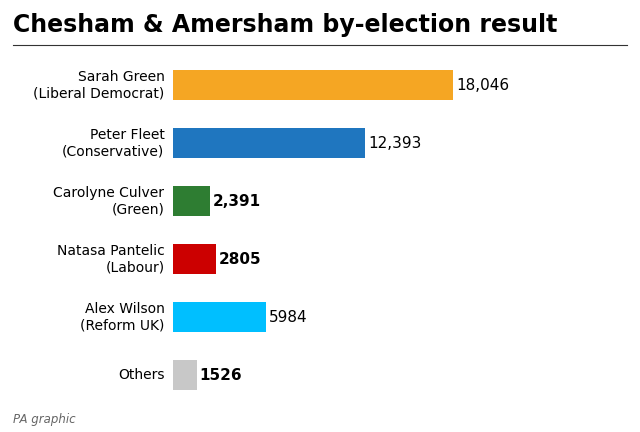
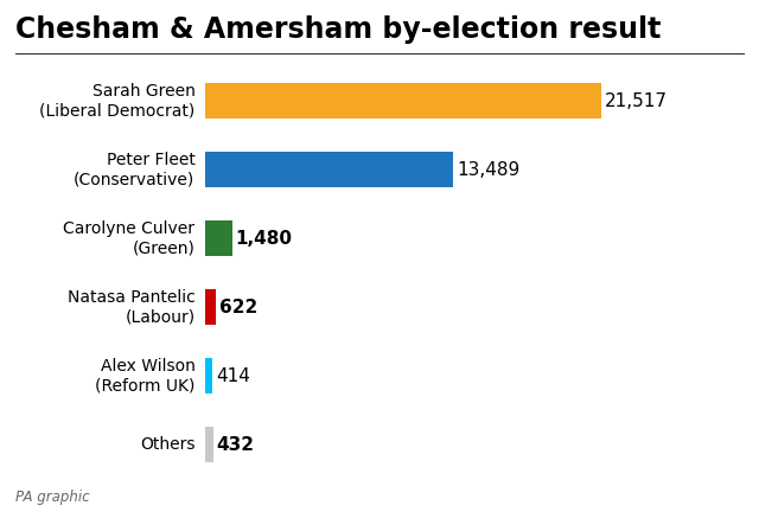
Sarah Green (Liberal Democrat): 18,046 -> 21,517
Peter Fleet (Conservative): 12,393 -> 13,489
Carolyne Culver (Green): 2,391 -> 1,480
Natasa Pantelic (Labour): 2805 -> 622
Alex Wilson (Reform UK): 5984 -> 414
Others: 1526 -> 432
